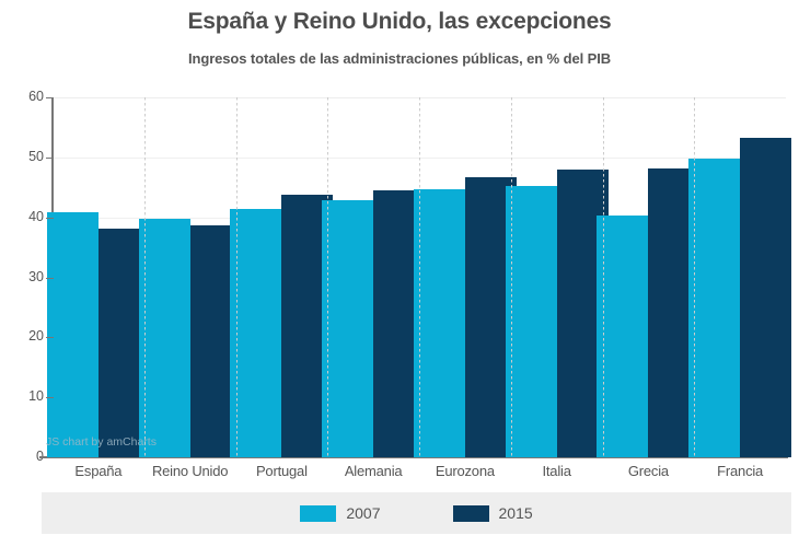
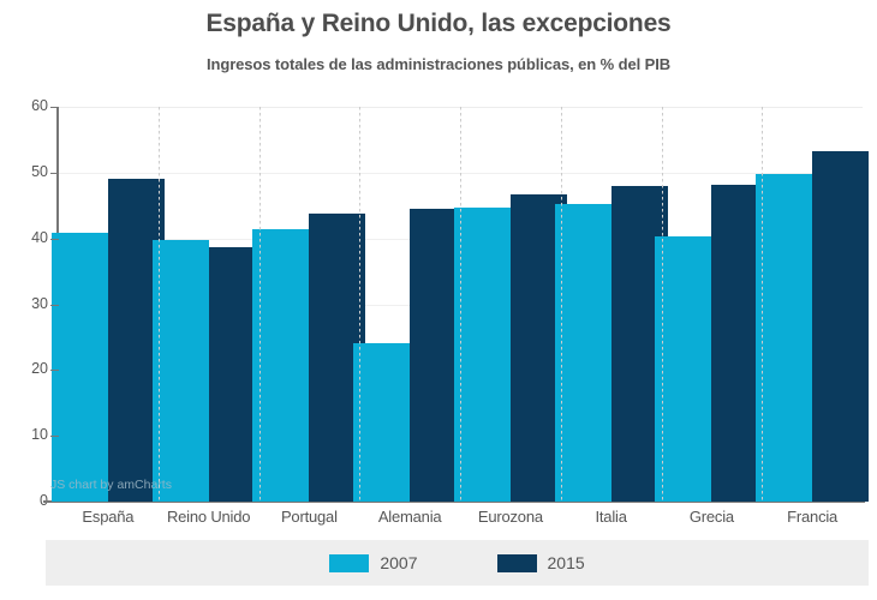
2015/España: 38 -> 49
2007/Alemania: 43 -> 24
